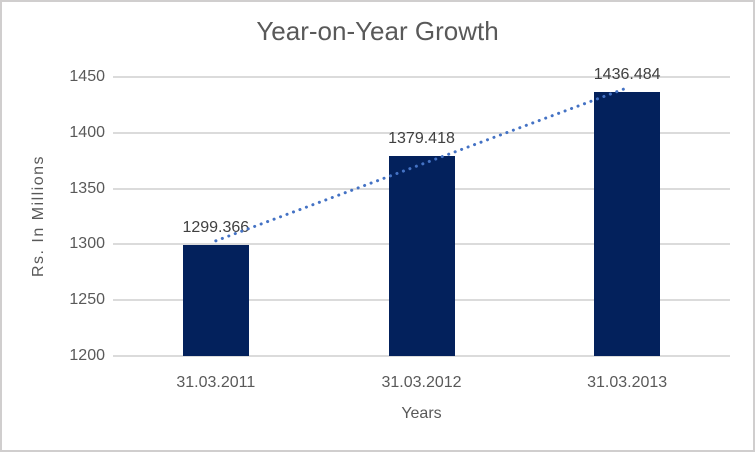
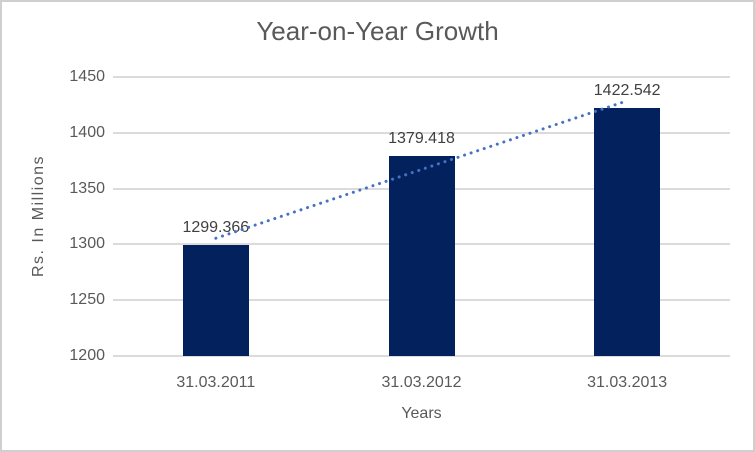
31.03.2013: 1436.484 -> 1422.542
